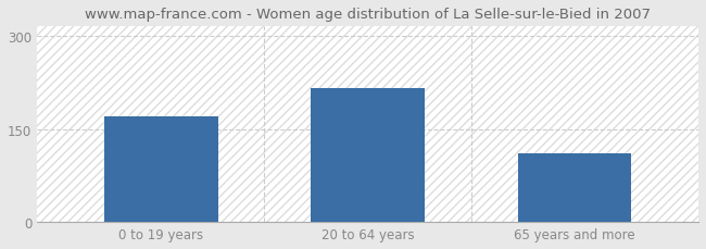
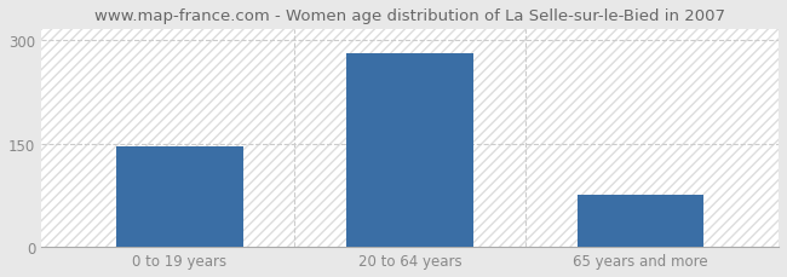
0 to 19 years: 170 -> 146
20 to 64 years: 216 -> 280
65 years and more: 110 -> 75
